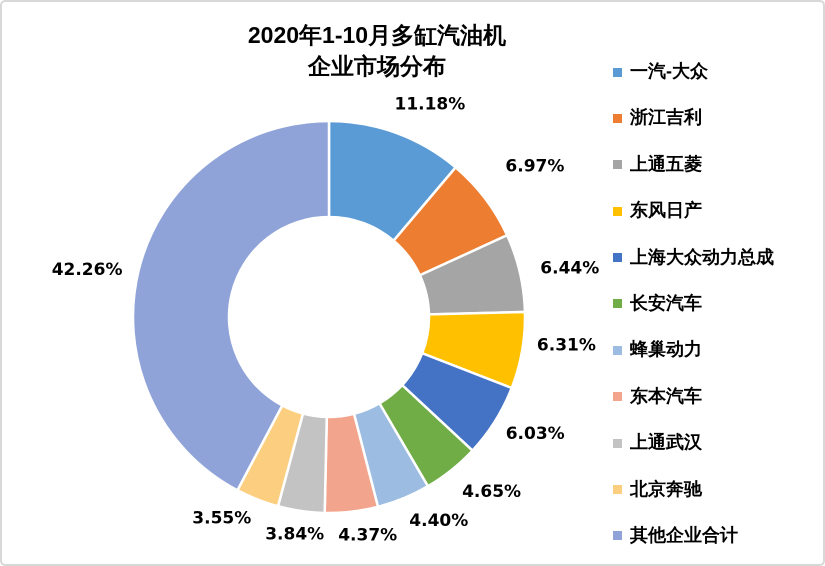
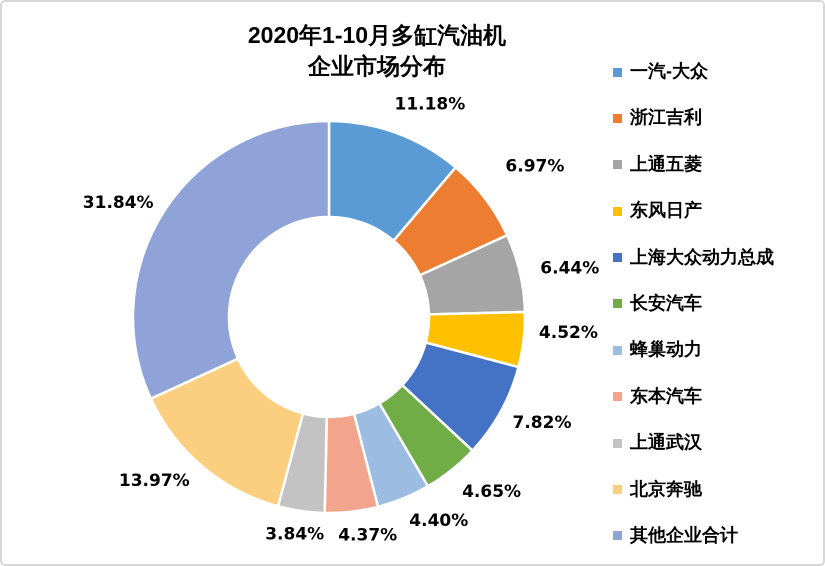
东风日产: 6.31% -> 4.52%
上海大众动力总成: 6.03% -> 7.82%
北京奔驰: 3.55% -> 13.97%
其他企业合计: 42.26% -> 31.84%
